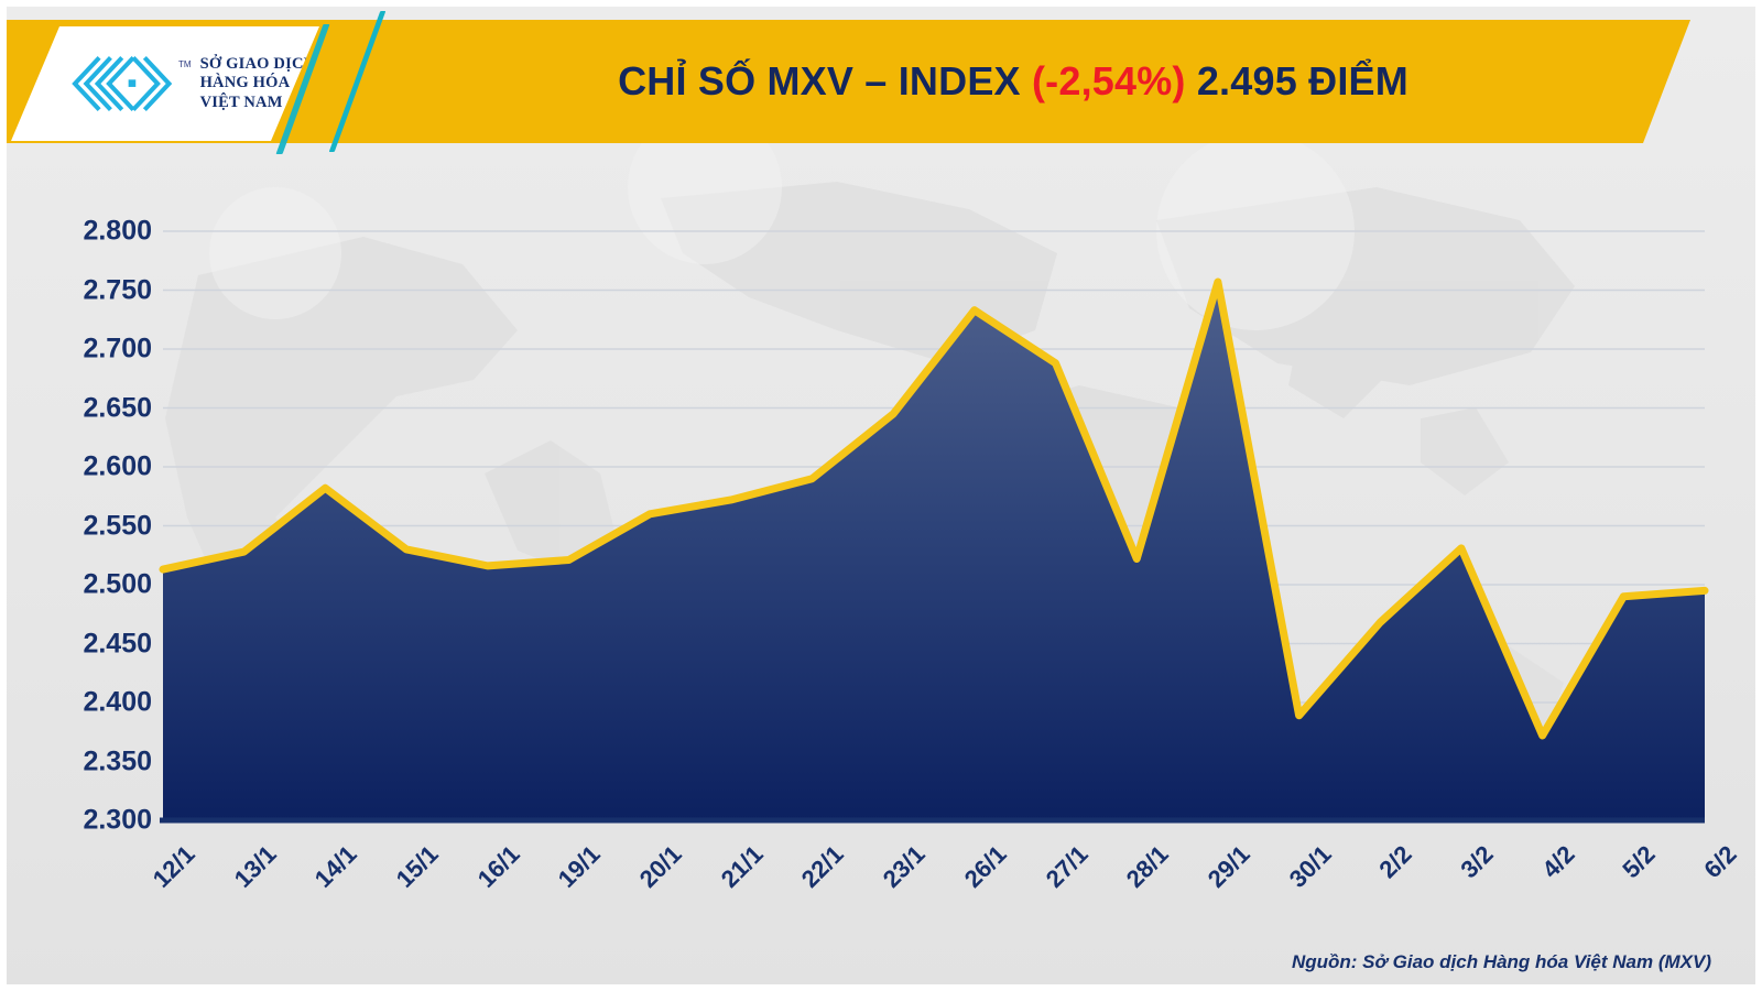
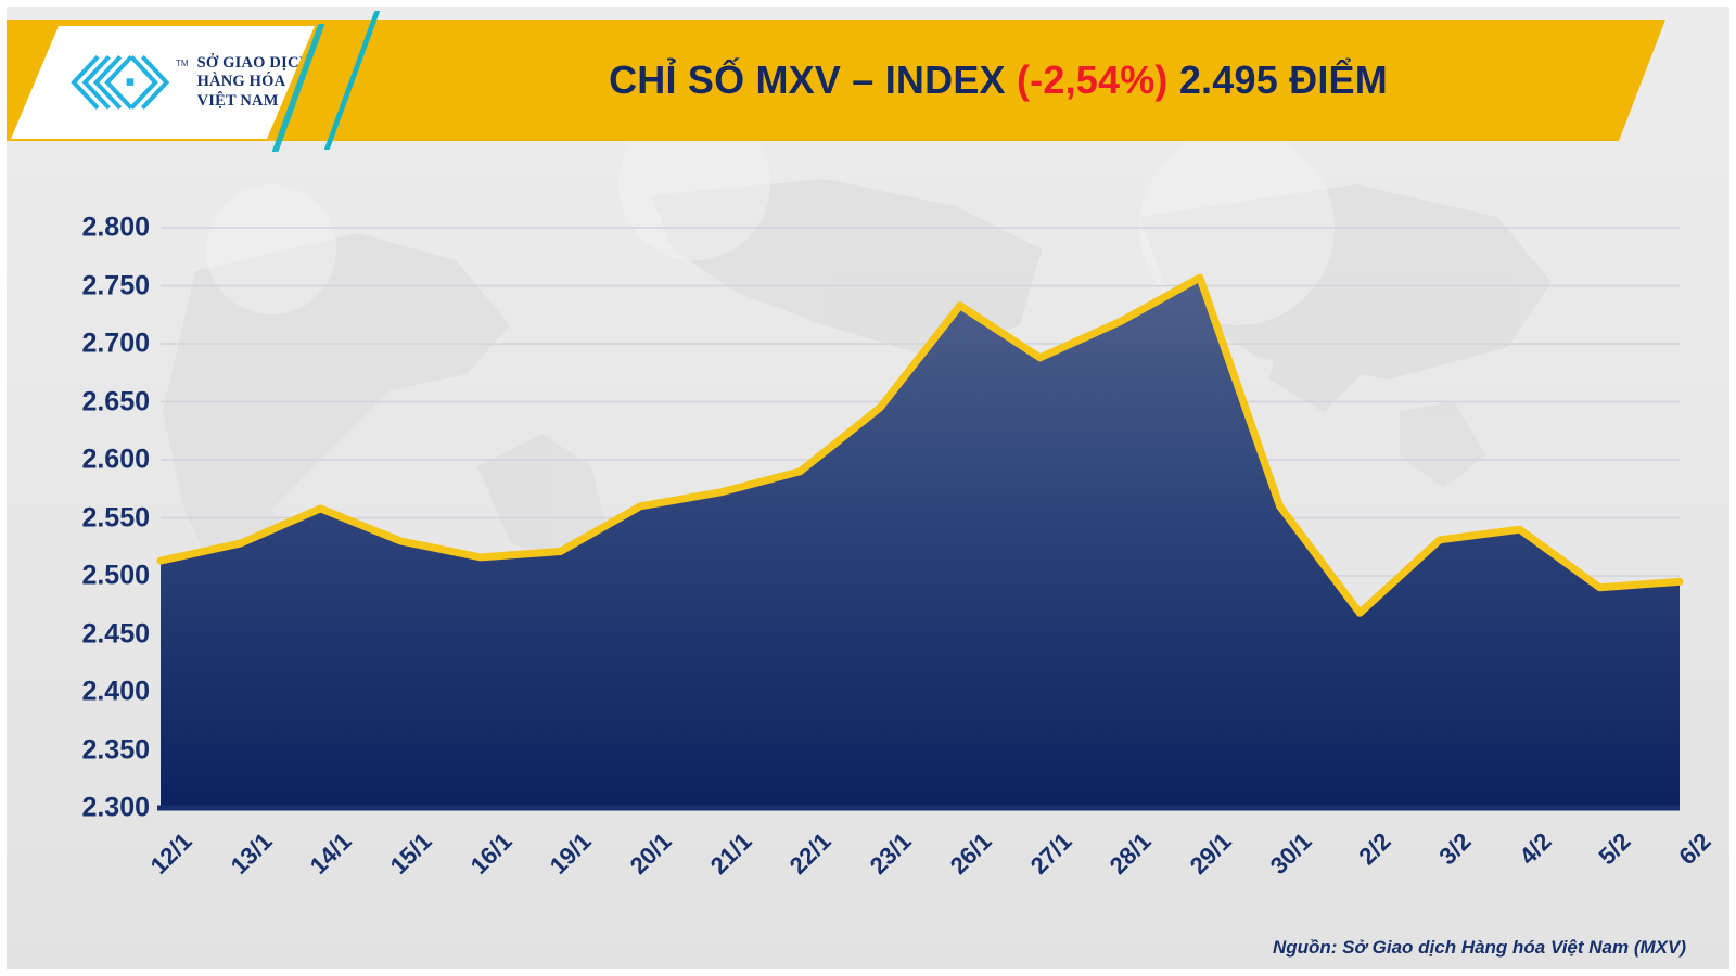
14/1: 2582 -> 2558
28/1: 2522 -> 2719
30/1: 2389 -> 2560
4/2: 2372 -> 2540
